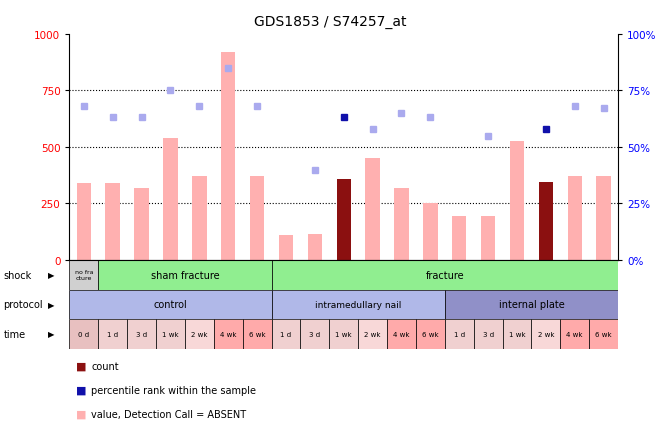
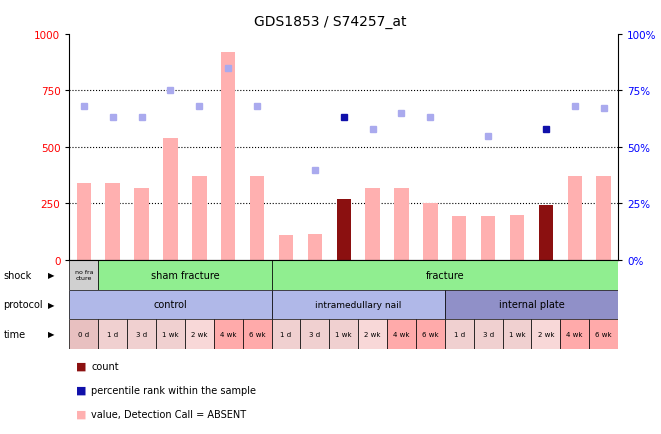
GSM29019: 360 -> 270
GSM29020: 450 -> 320
GSM29025: 525 -> 200
GSM29026: 345 -> 245
